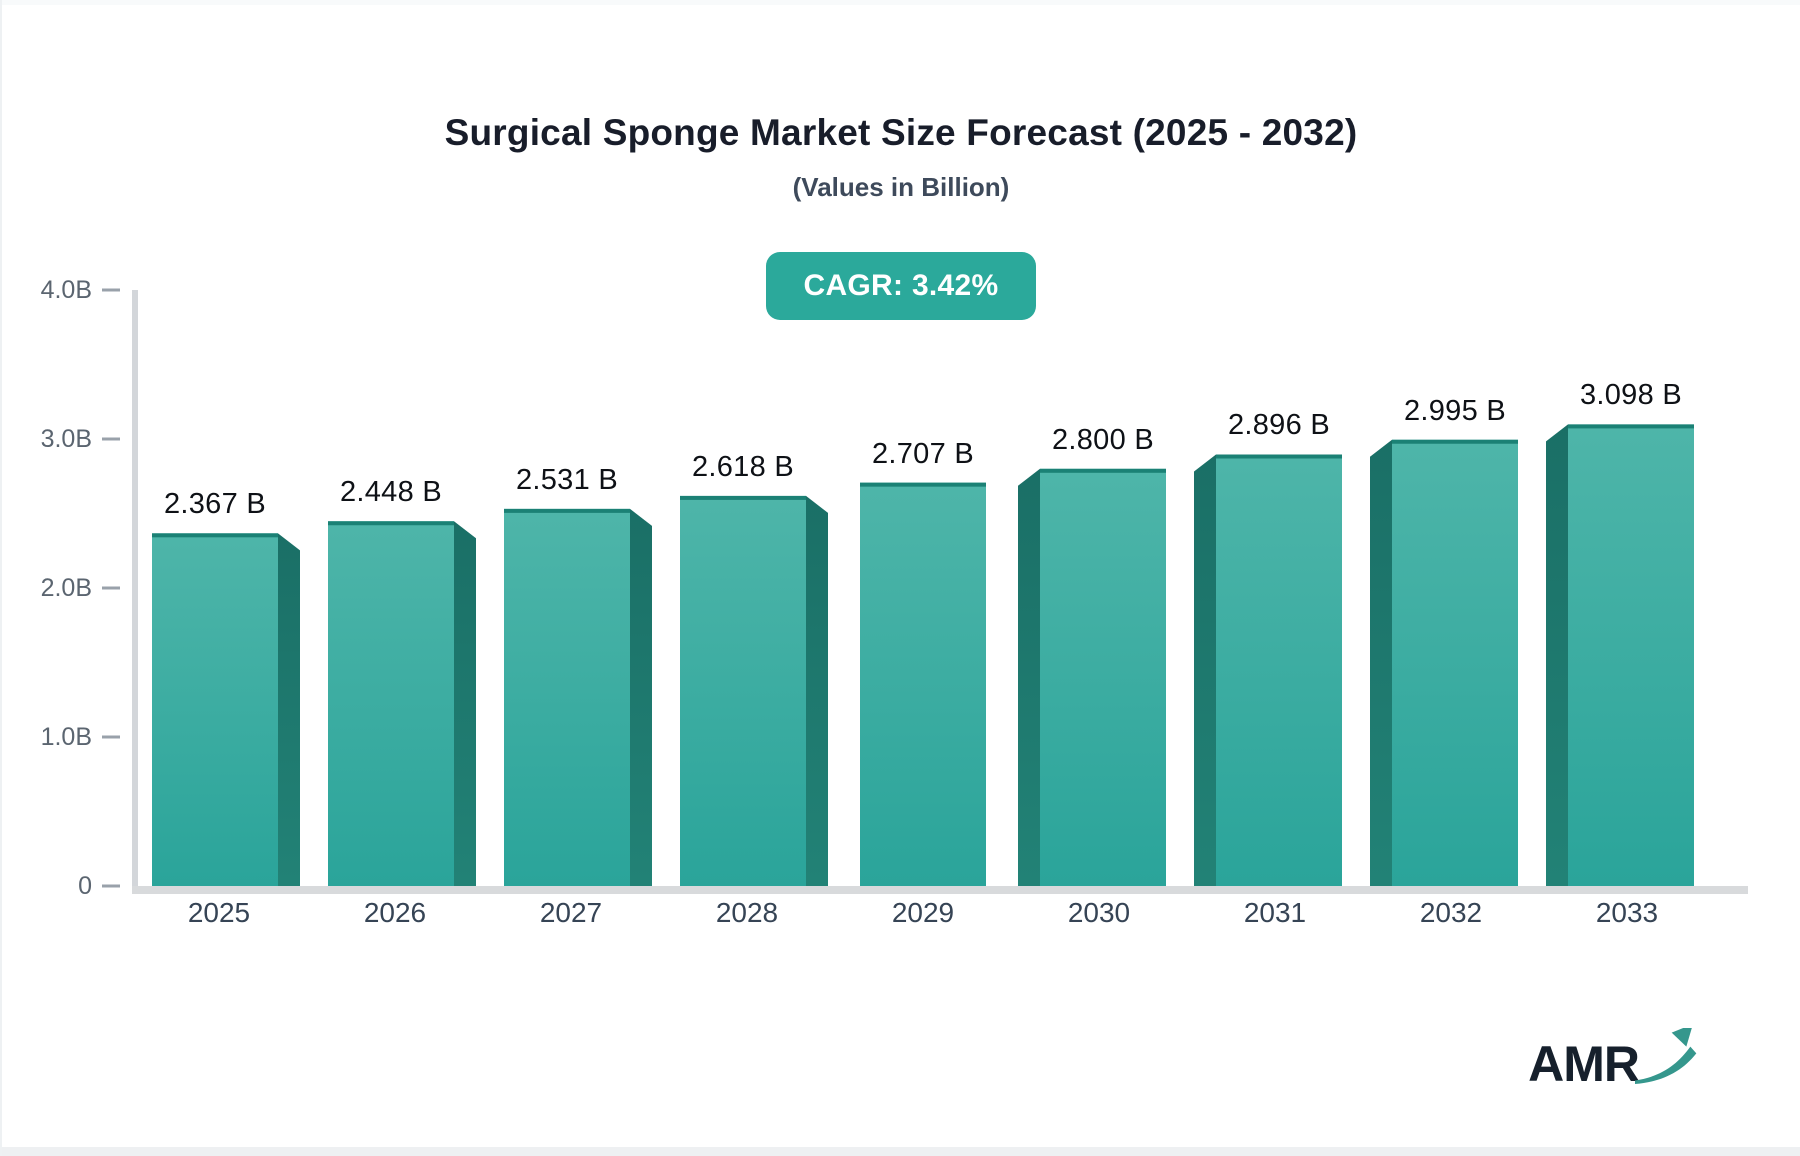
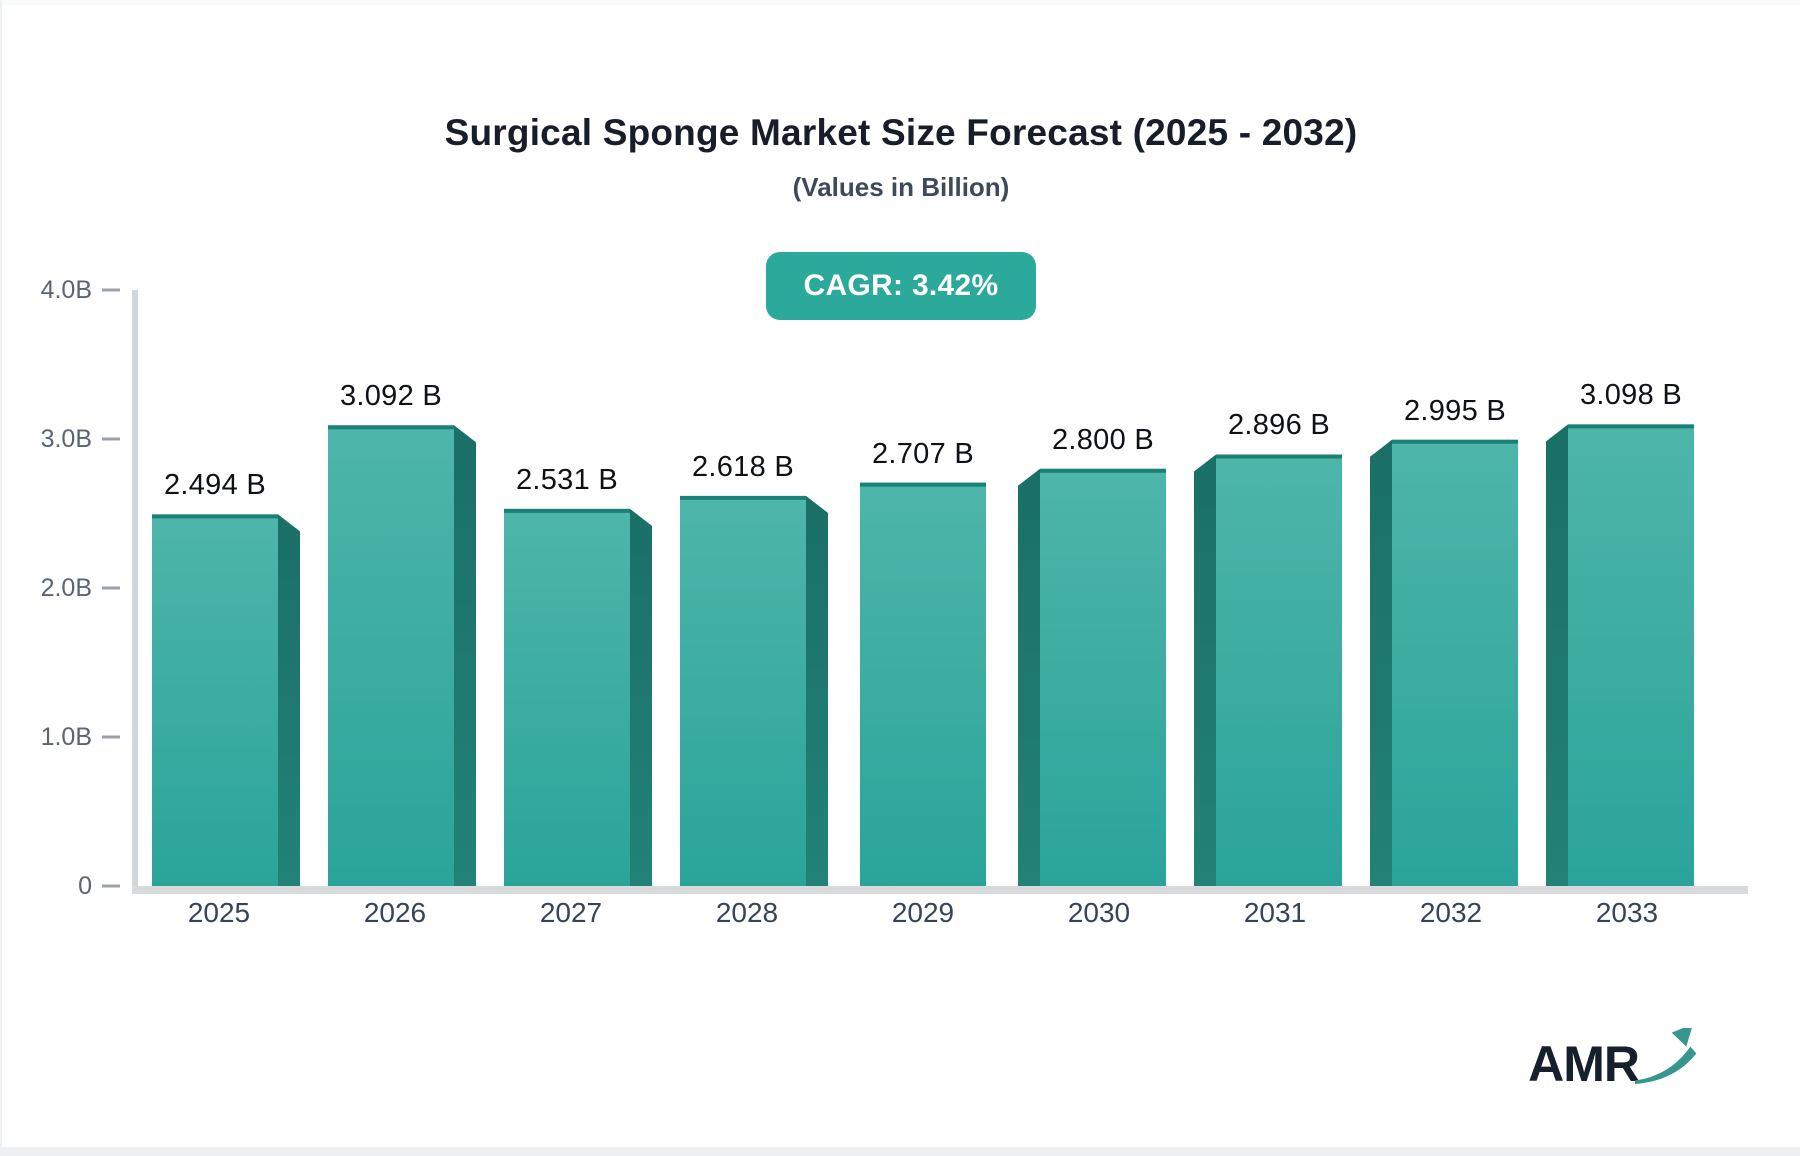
2025: 2.367 -> 2.494
2026: 2.448 -> 3.092
